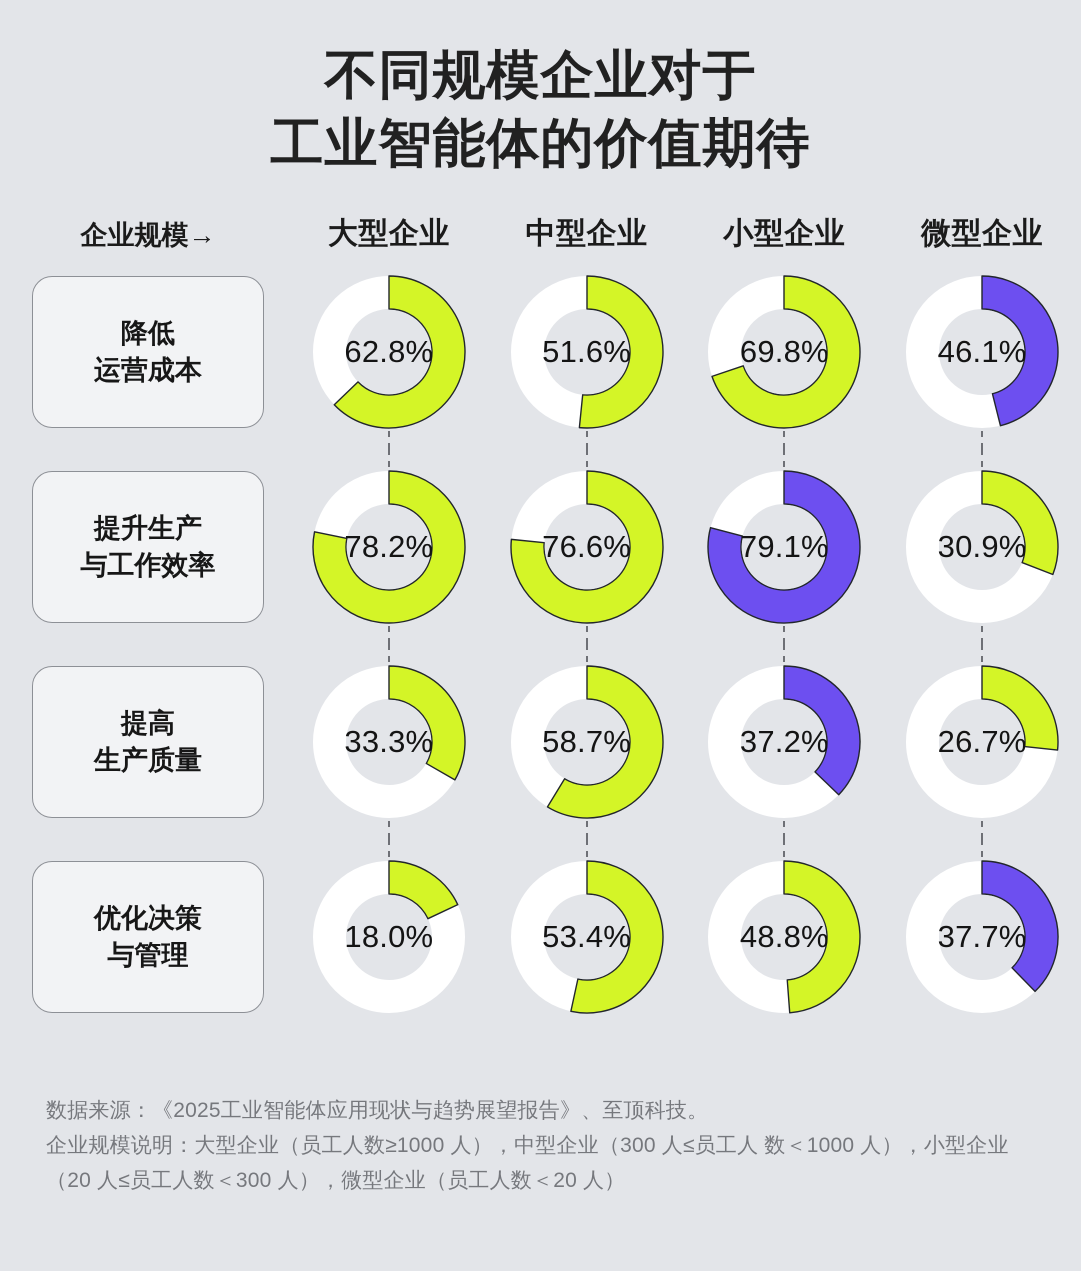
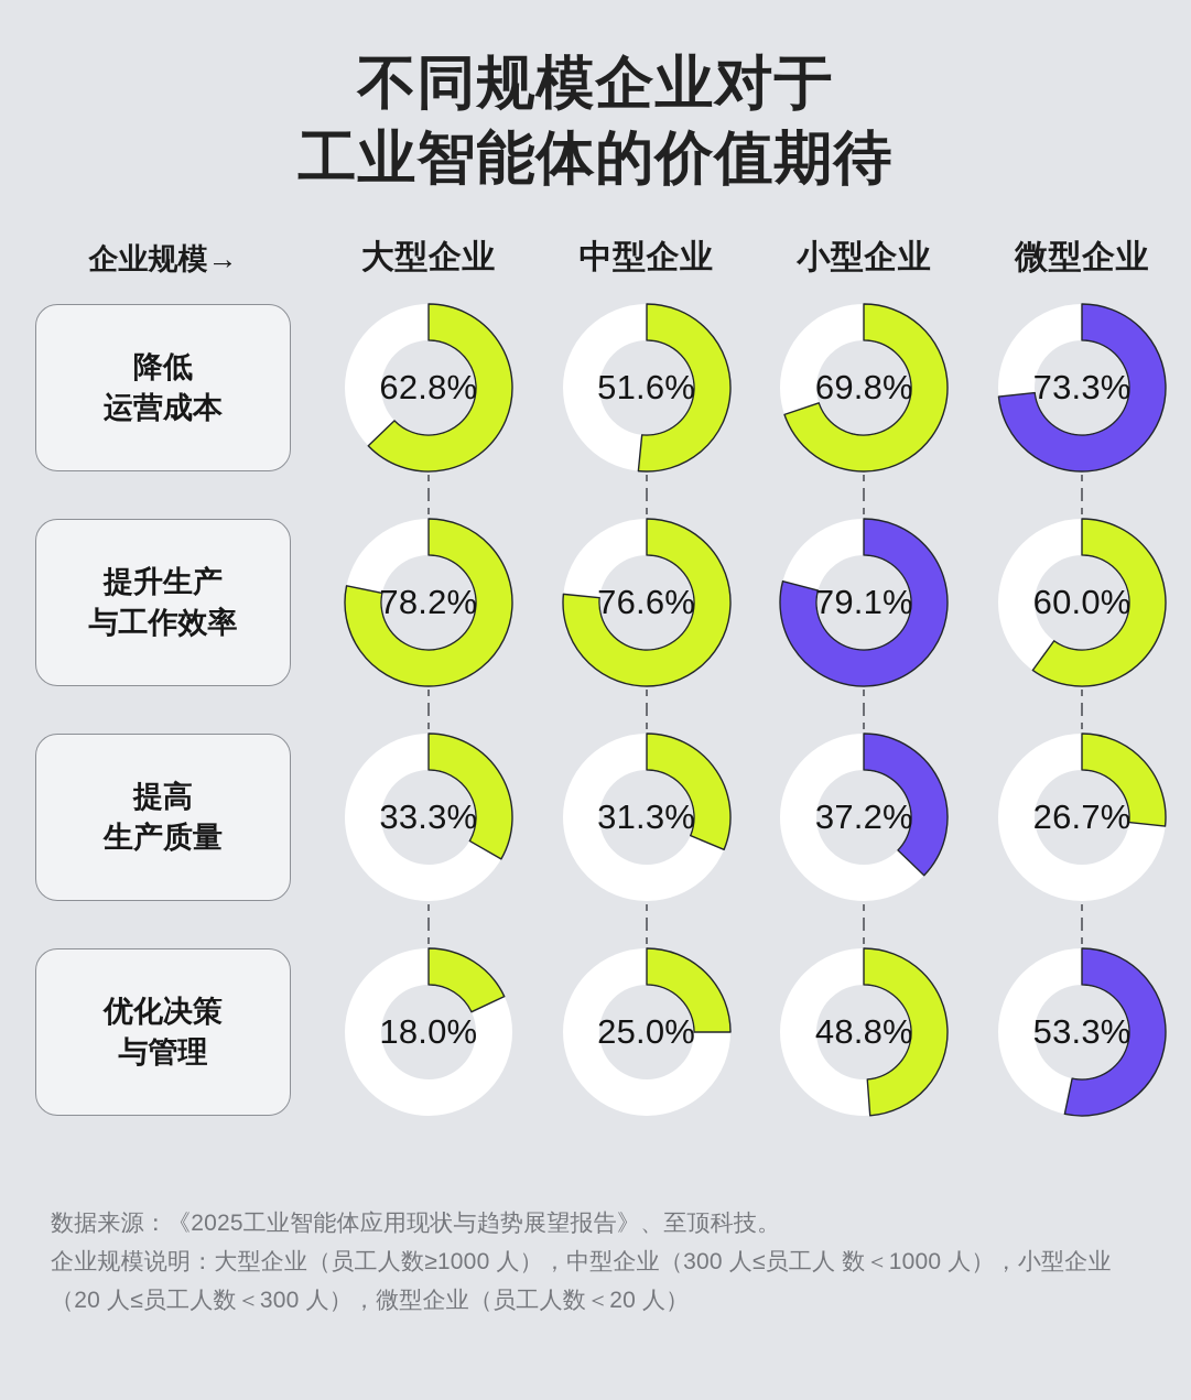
提高生产质量/中型企业: 58.7% -> 31.3%
优化决策与管理/中型企业: 53.4% -> 25.0%
降低运营成本/微型企业: 46.1% -> 73.3%
提升生产与工作效率/微型企业: 30.9% -> 60.0%
优化决策与管理/微型企业: 37.7% -> 53.3%
